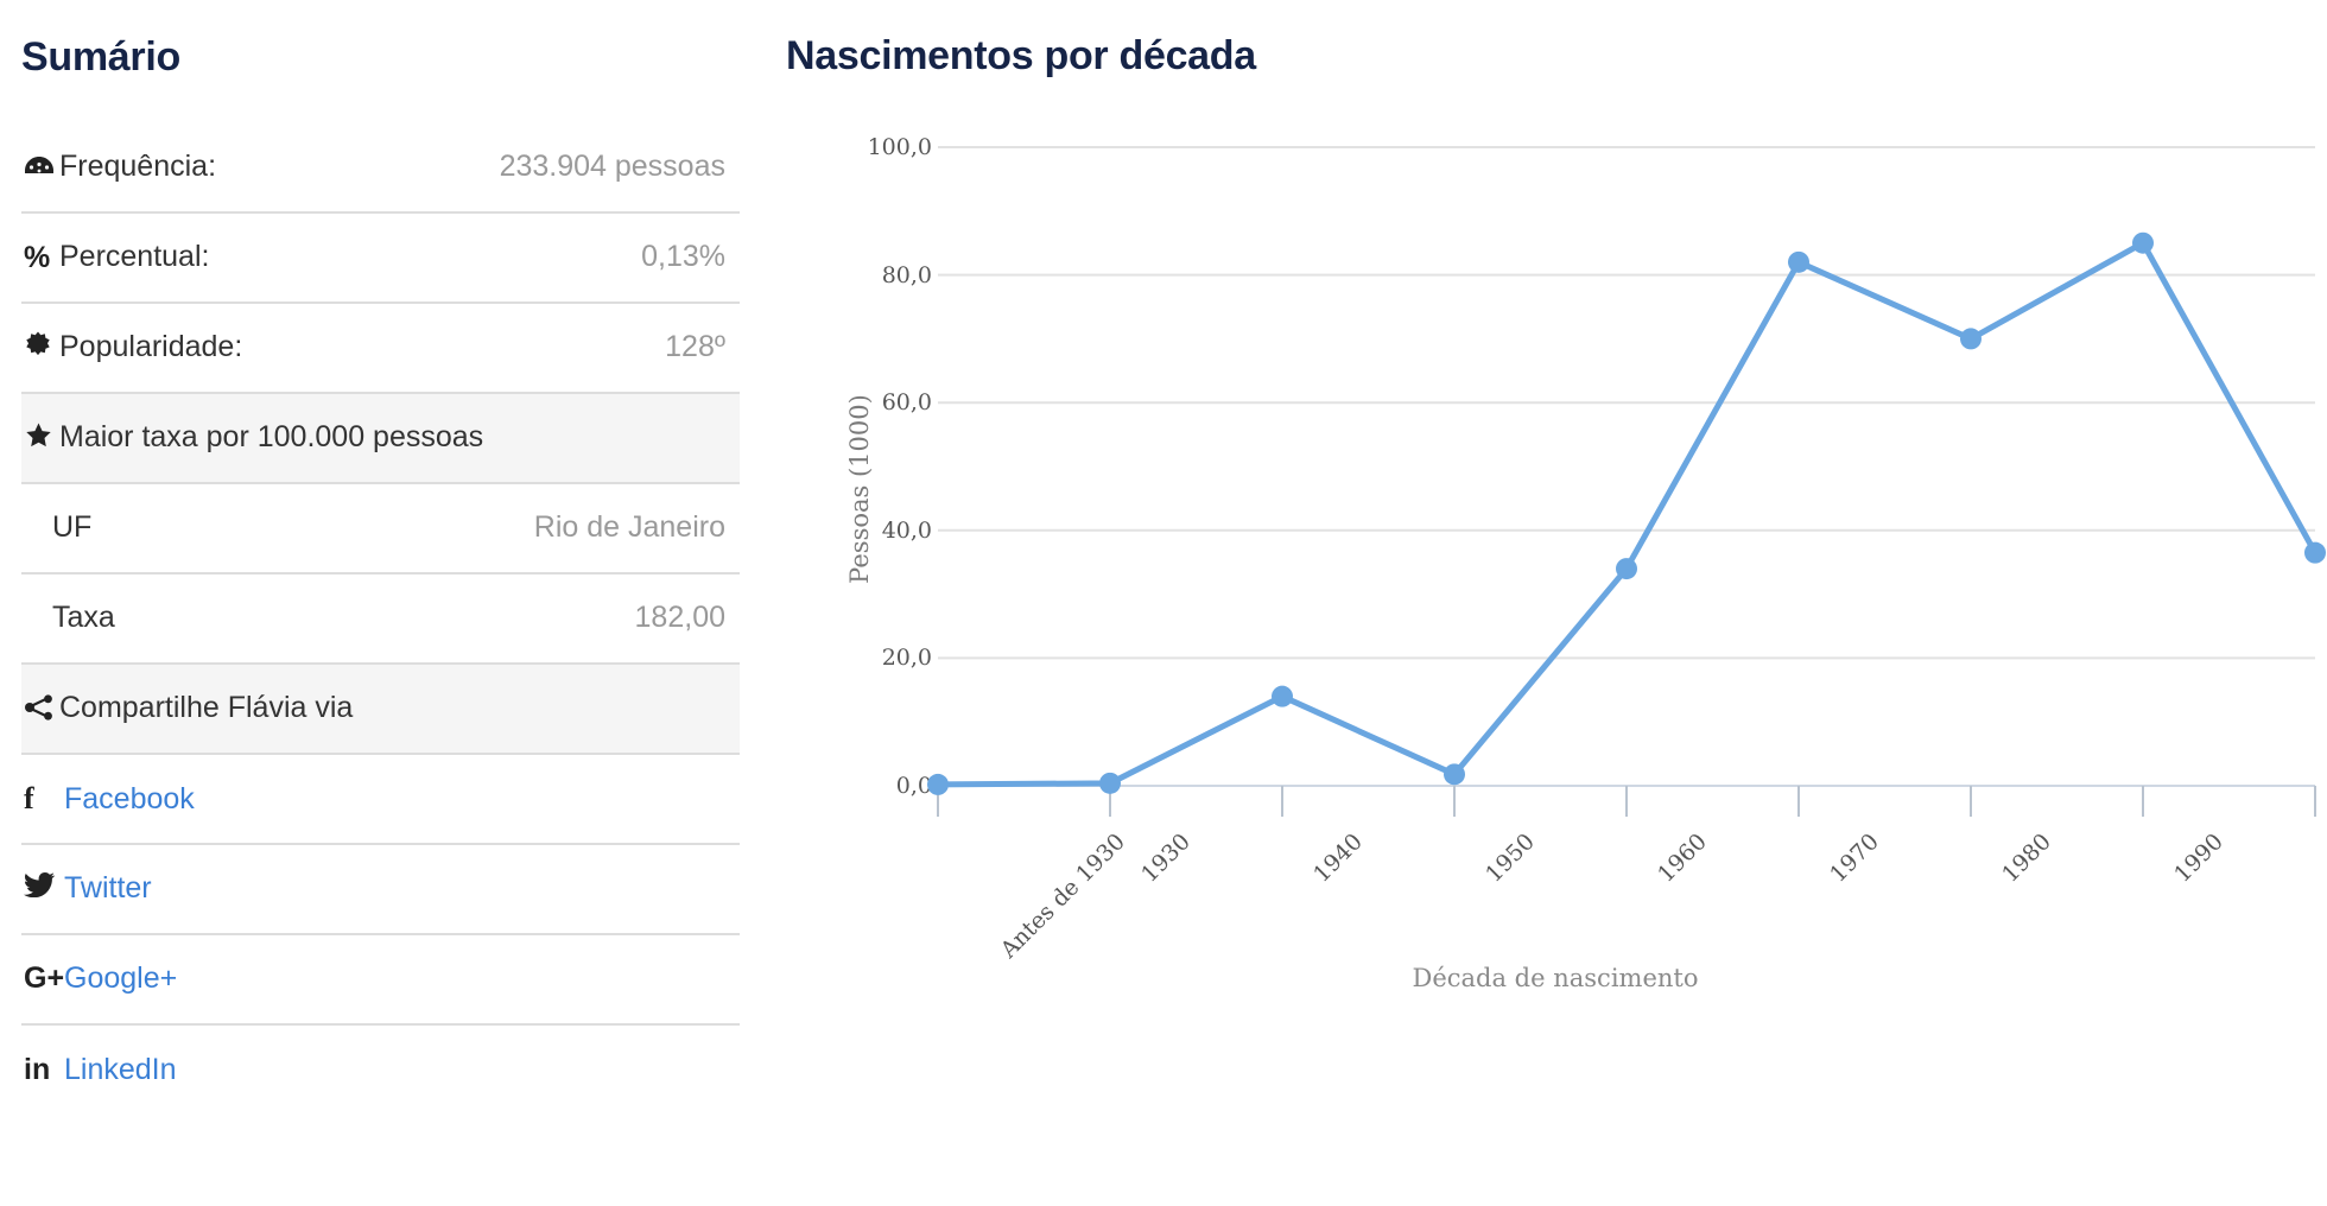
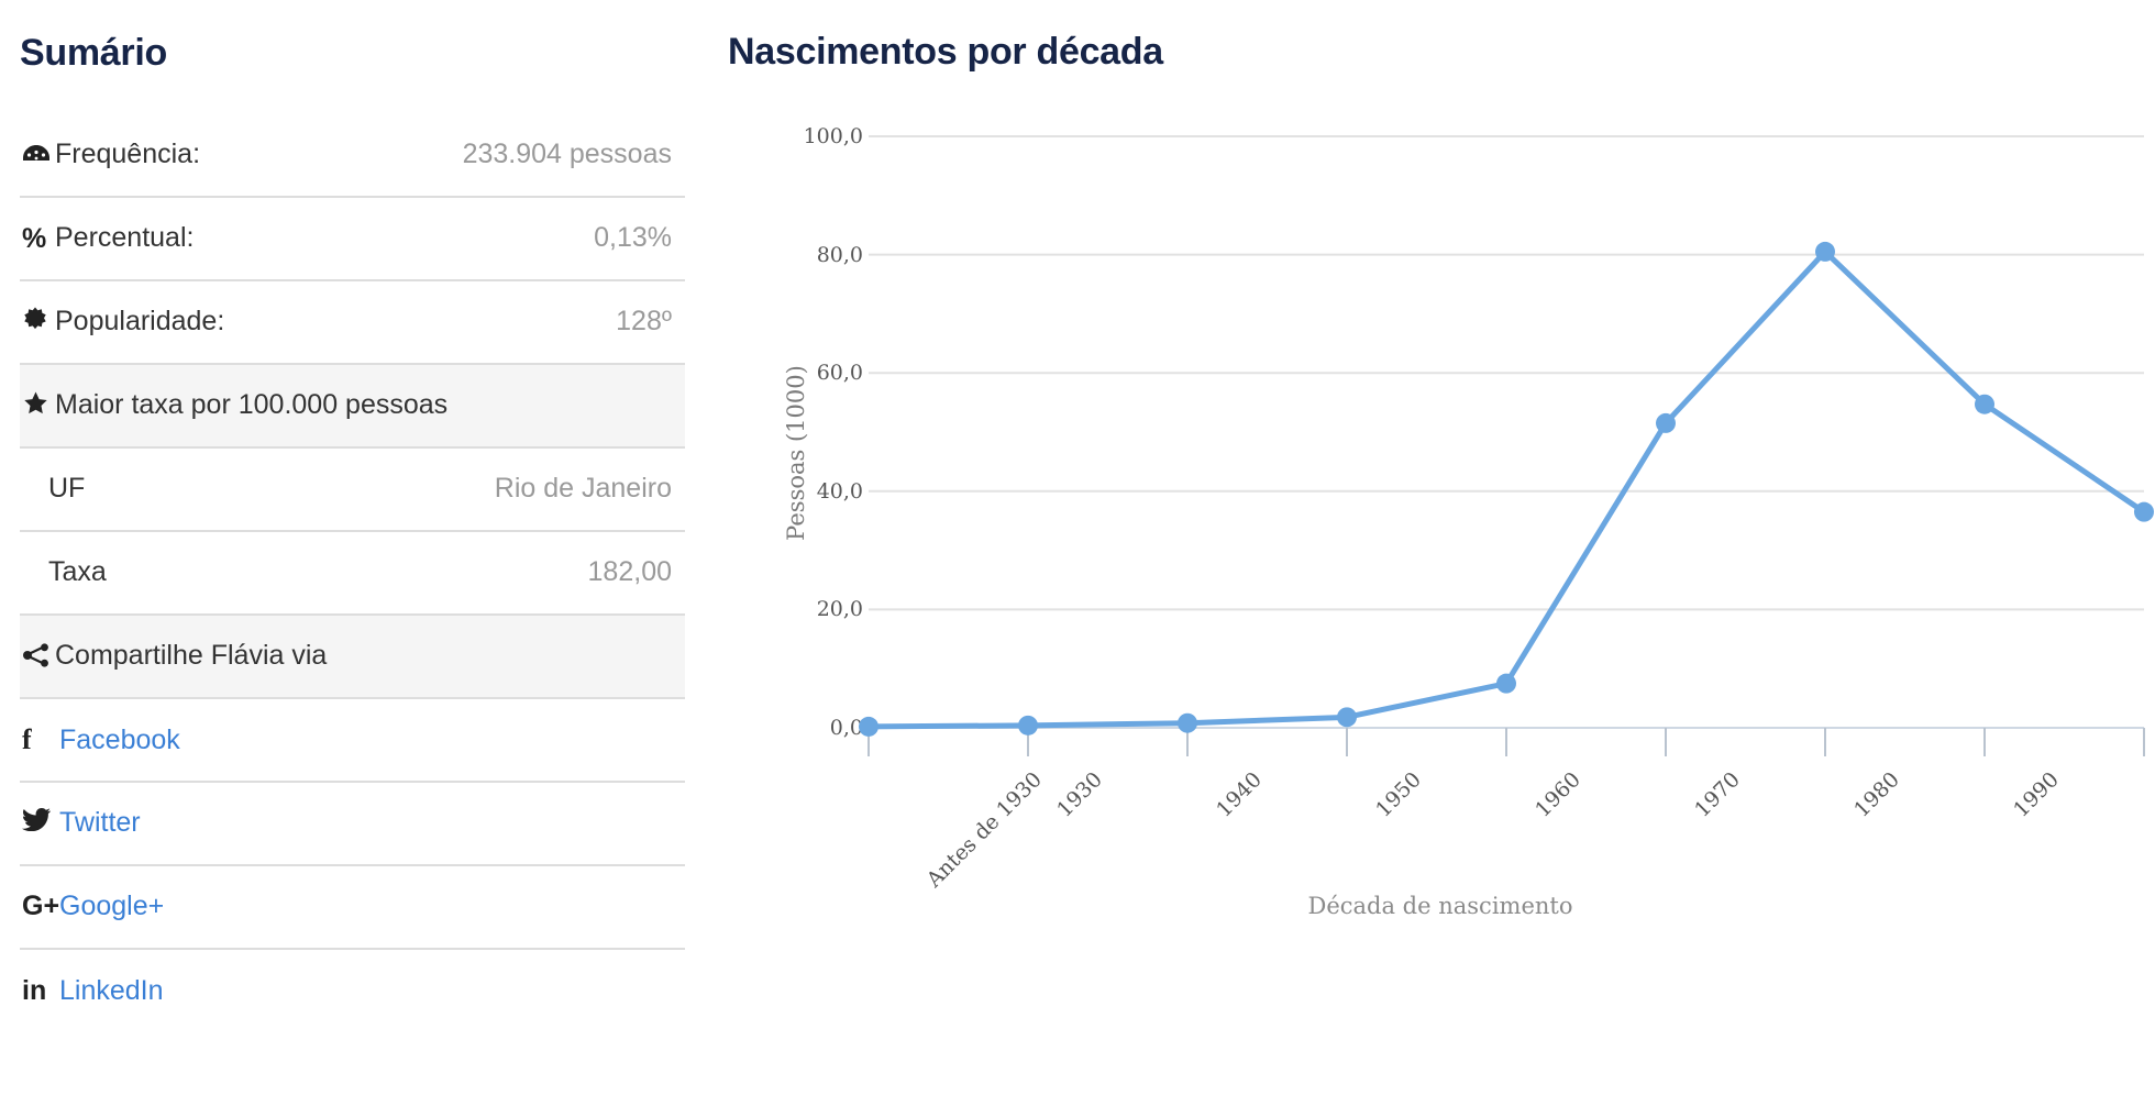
1940: 14 -> 1
1960: 34 -> 8
1970: 82 -> 52
1980: 70 -> 80
1990: 85 -> 55
